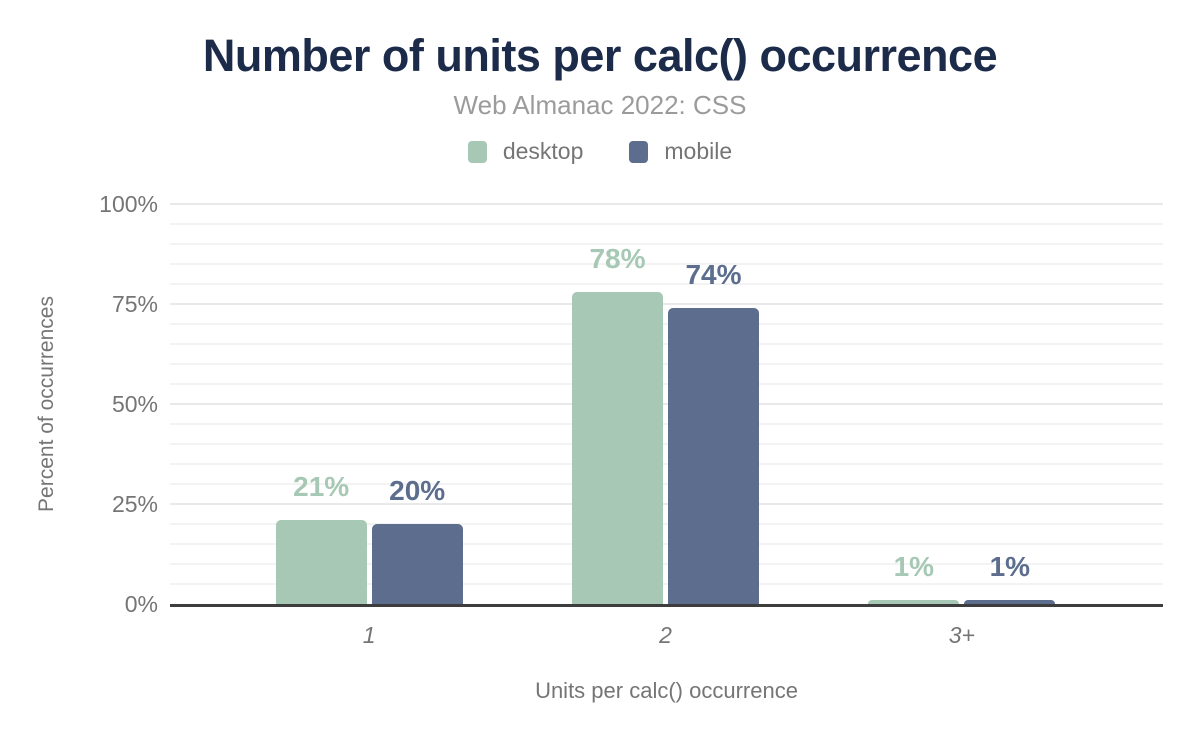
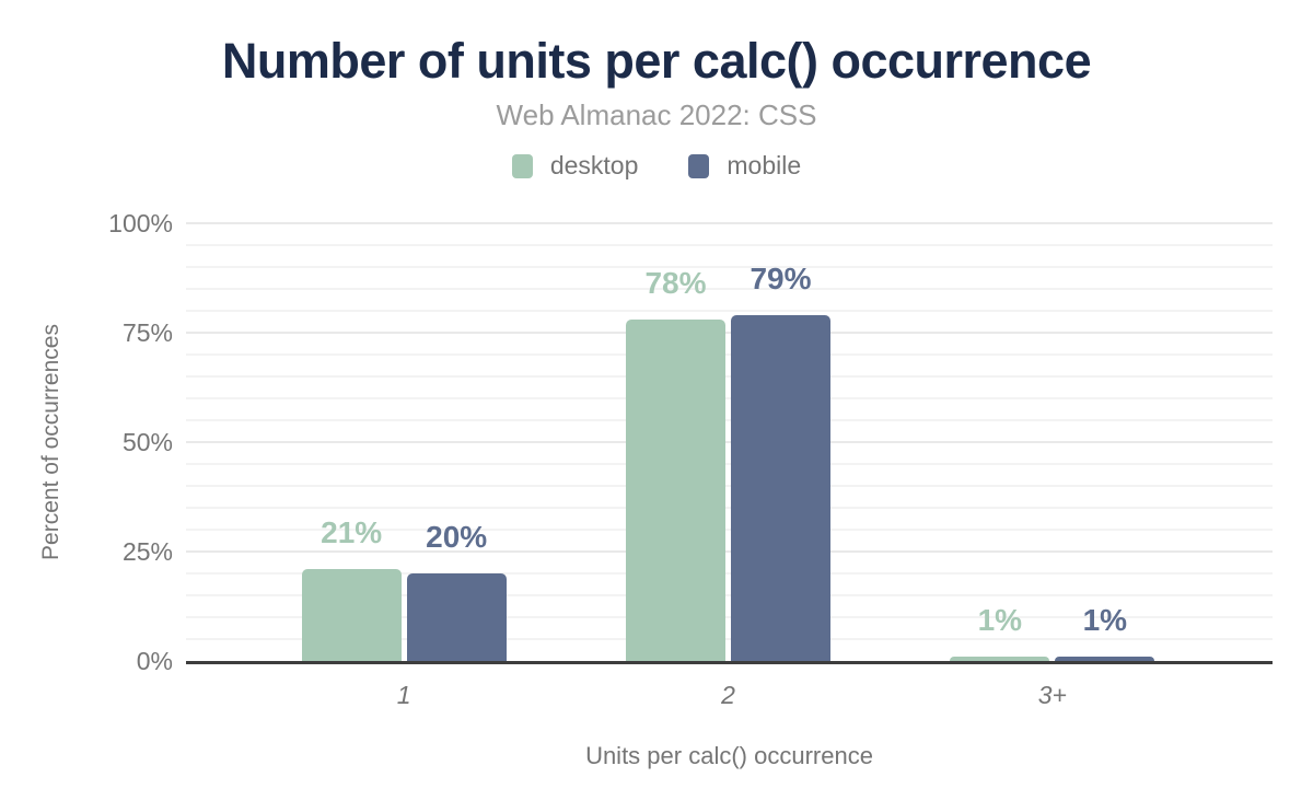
mobile/2: 74% -> 79%
